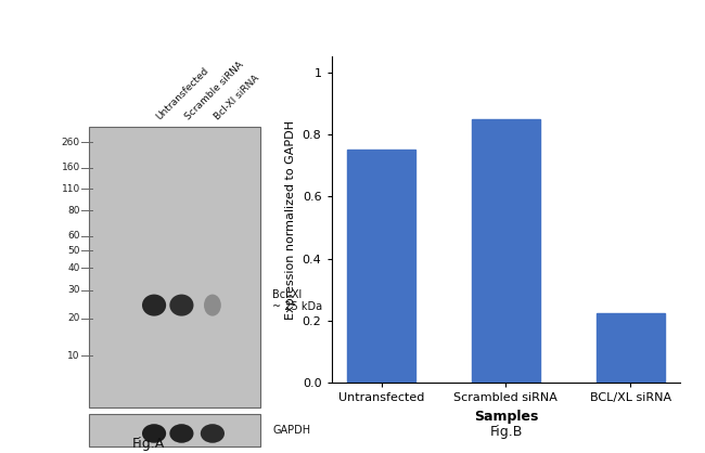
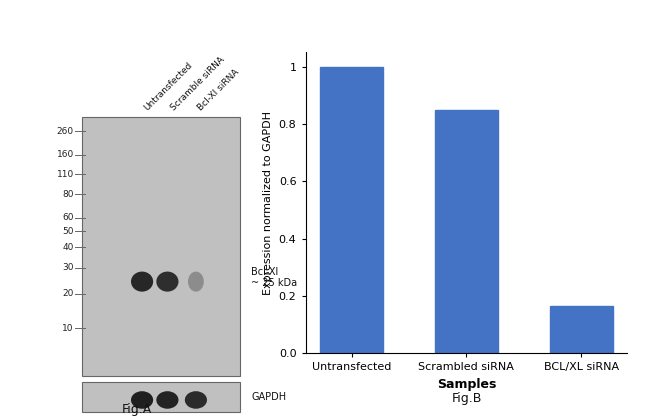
Untransfected: 0.750 -> 1.000
BCL/XL siRNA: 0.225 -> 0.165
